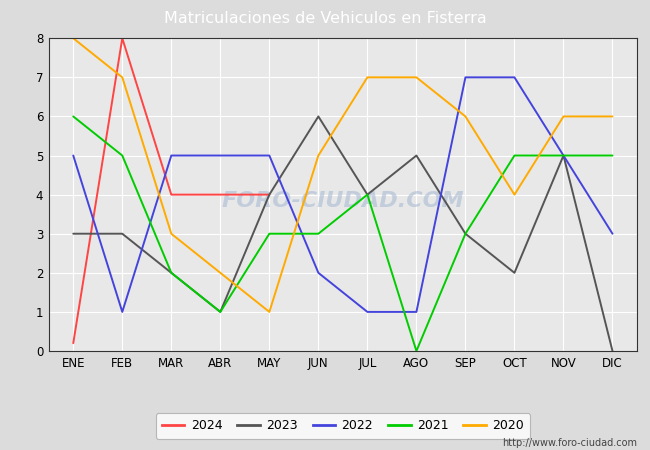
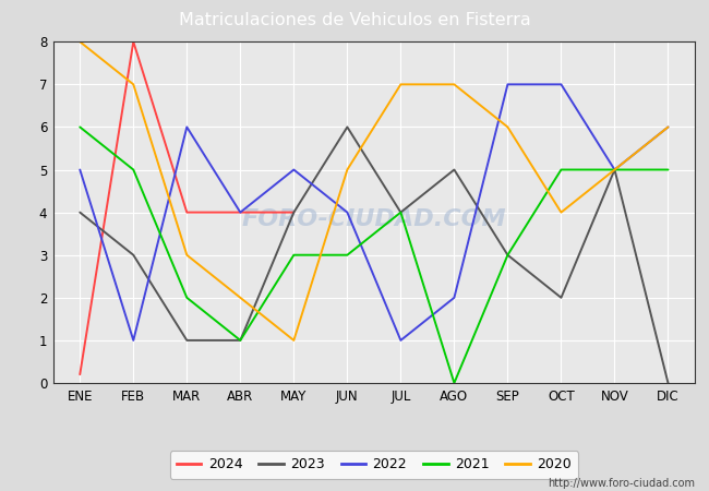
2023/ENE: 3 -> 4
2023/MAR: 2 -> 1
2022/MAR: 5 -> 6
2022/ABR: 5 -> 4
2022/JUN: 2 -> 4
2022/AGO: 1 -> 2
2020/NOV: 6 -> 5
2022/DIC: 3 -> 6
